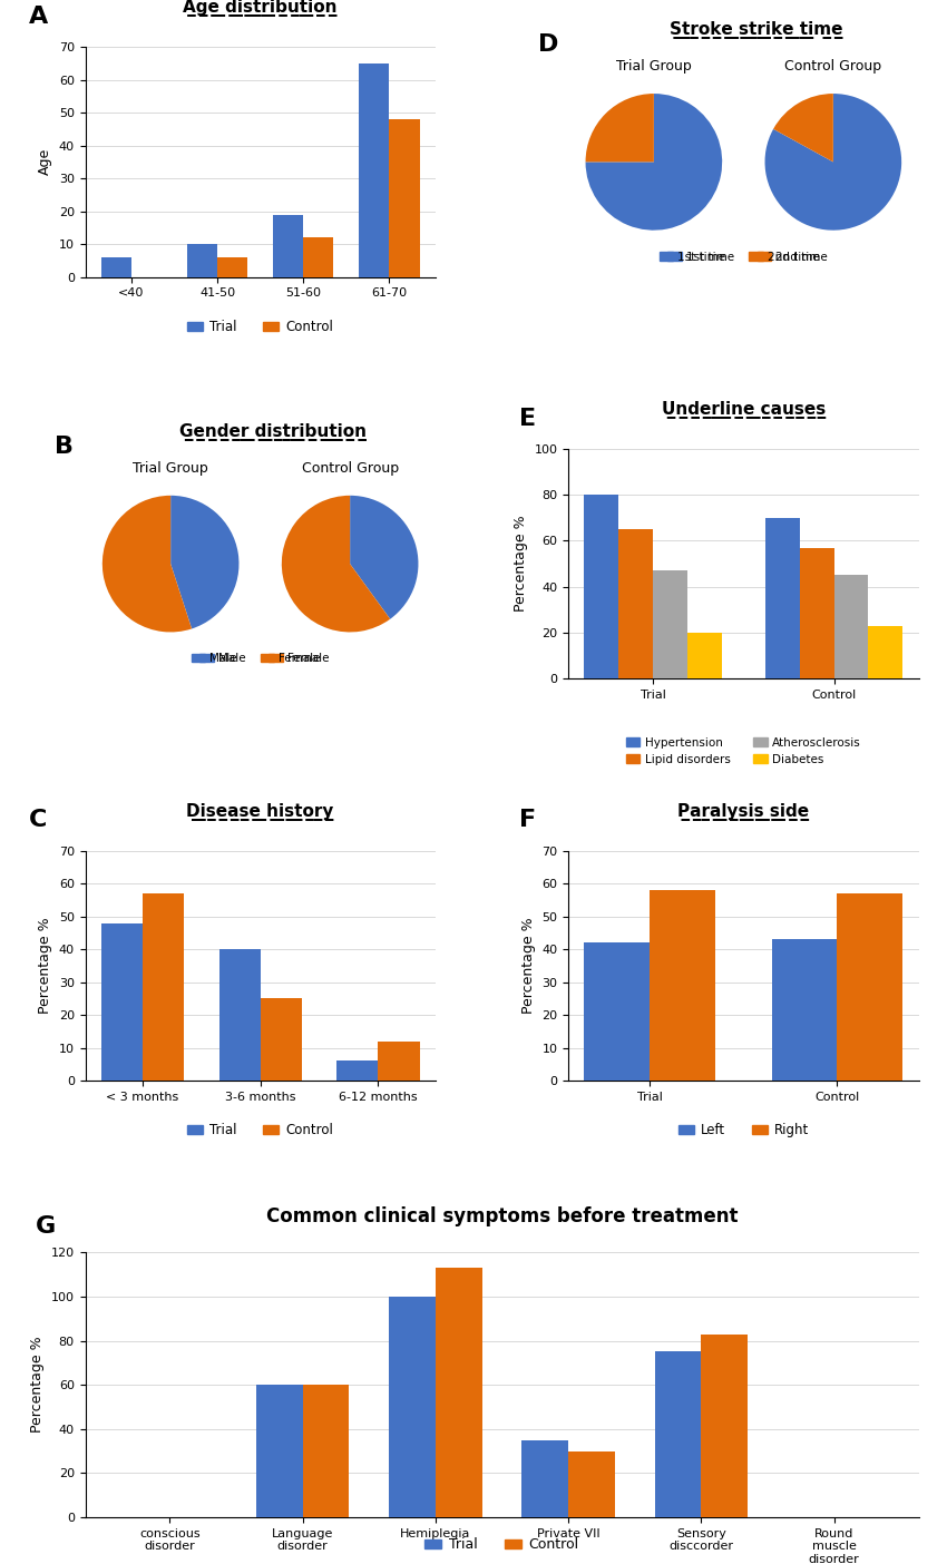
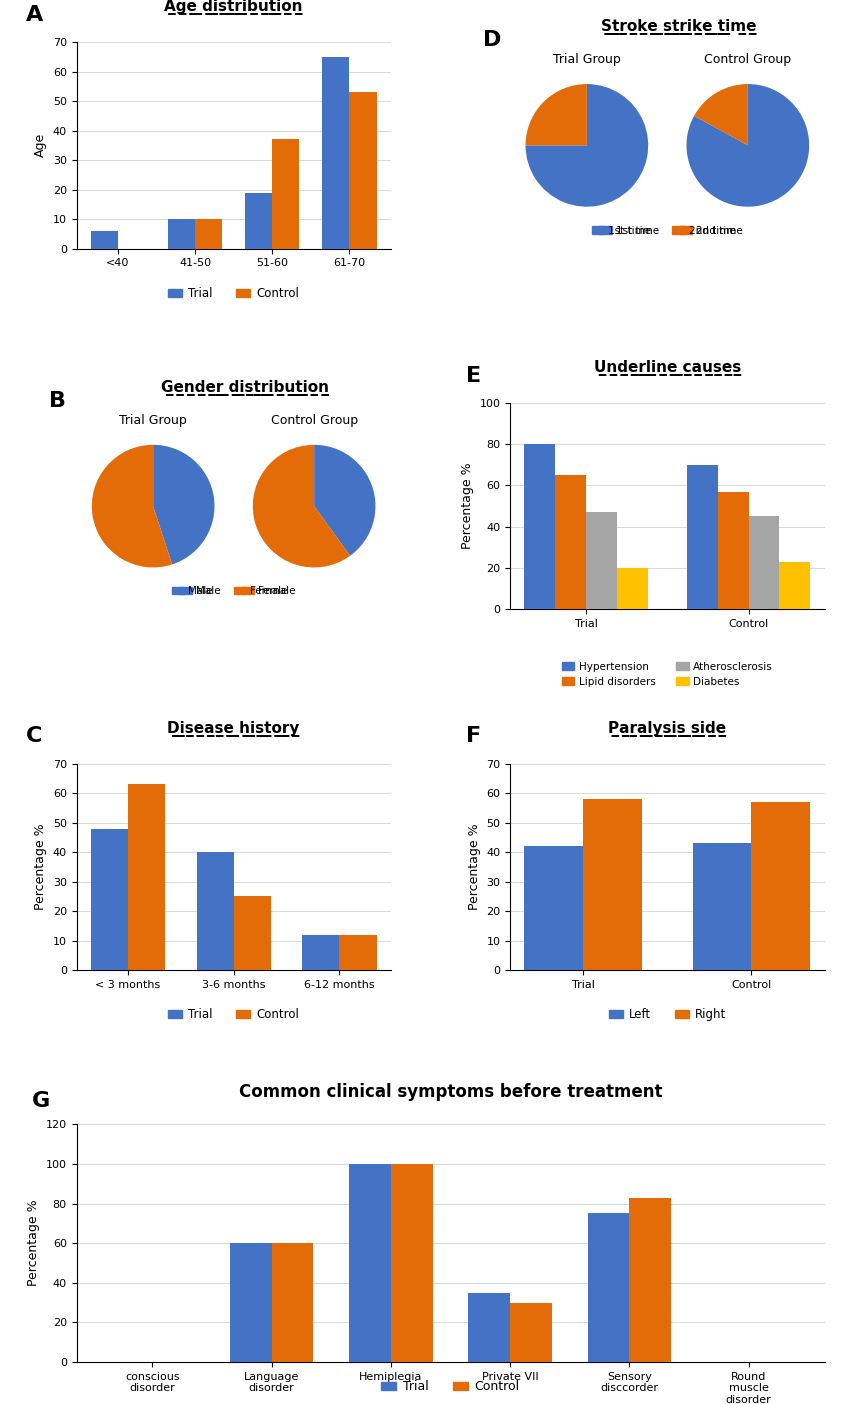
Control/41-50: 6 -> 10
Control/51-60: 12 -> 37
Control/61-70: 48 -> 53
Control/< 3 months: 57 -> 63
Trial/6-12 months: 6 -> 12
Control/Hemiplegia: 113 -> 100
